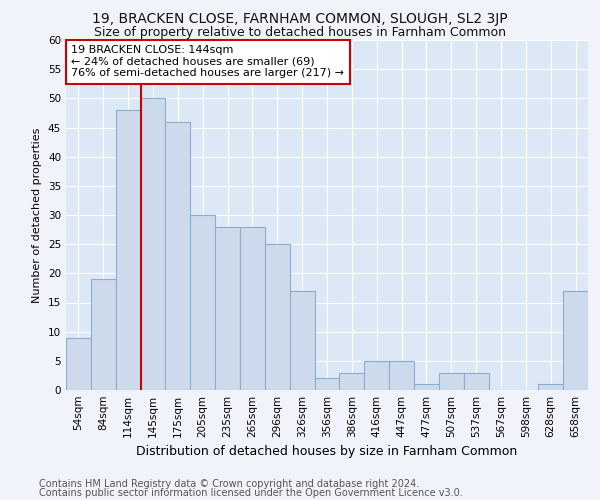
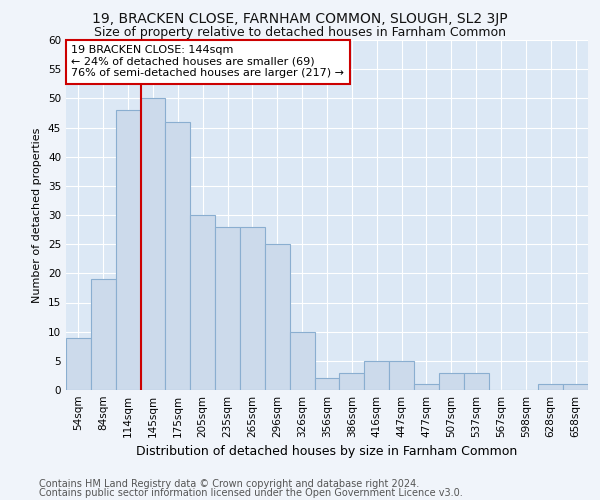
326sqm: 17 -> 10
658sqm: 17 -> 1
